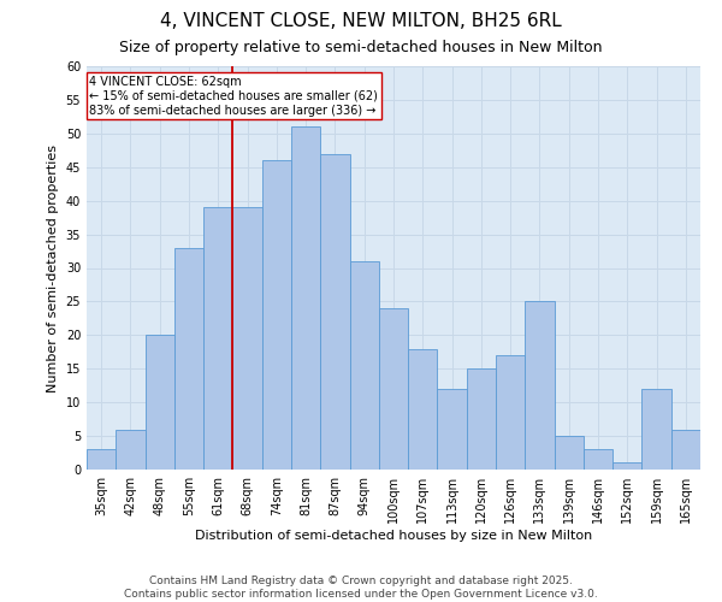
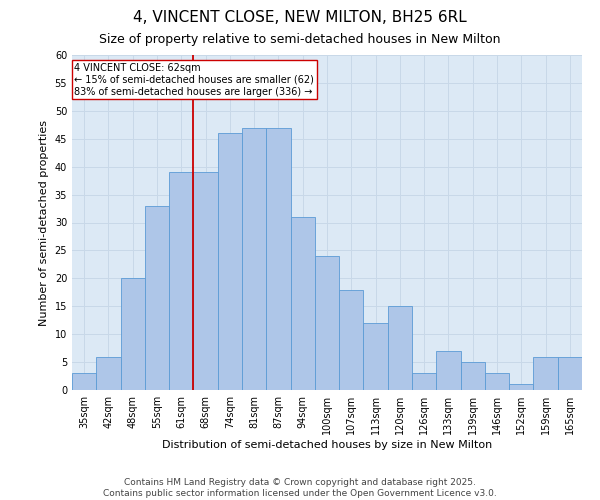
81sqm: 51 -> 47
126sqm: 17 -> 3
133sqm: 25 -> 7
159sqm: 12 -> 6
